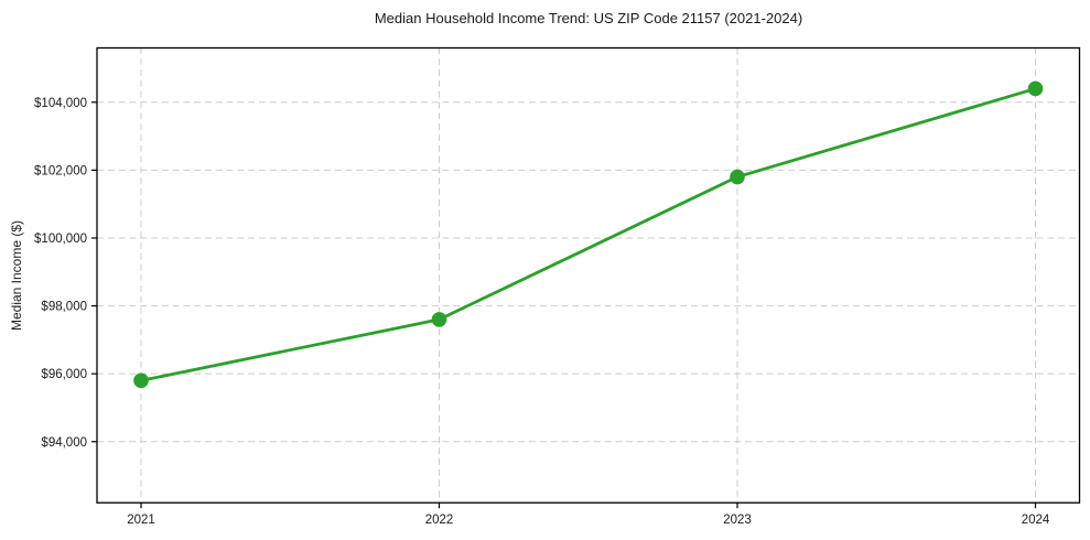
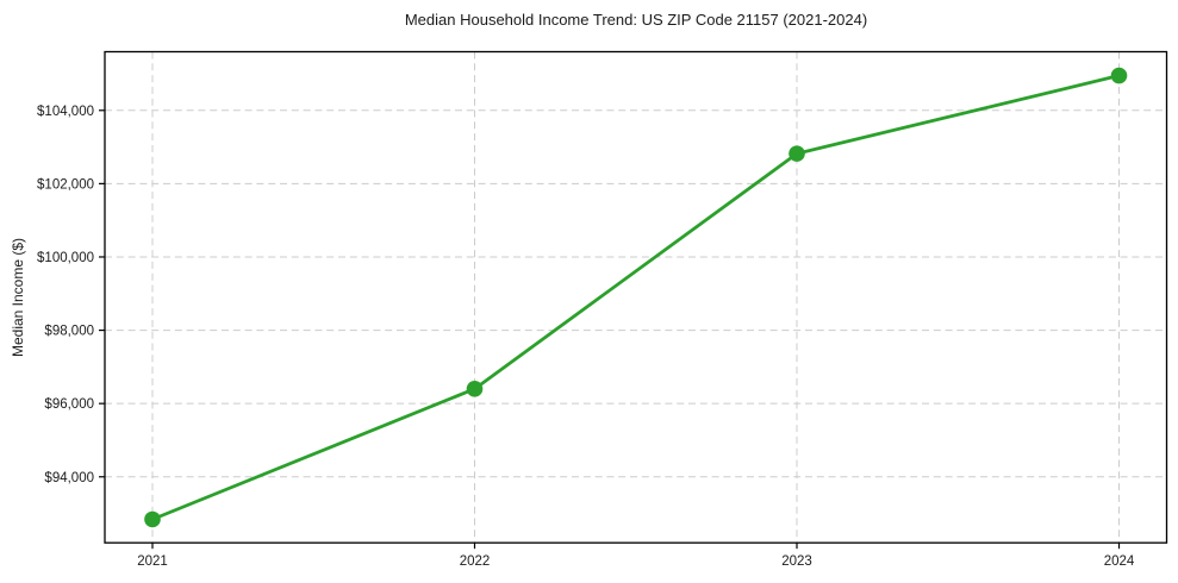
2021: $95800 -> $92800
2022: $97600 -> $96400
2023: $101800 -> $102800
2024: $104400 -> $105000
